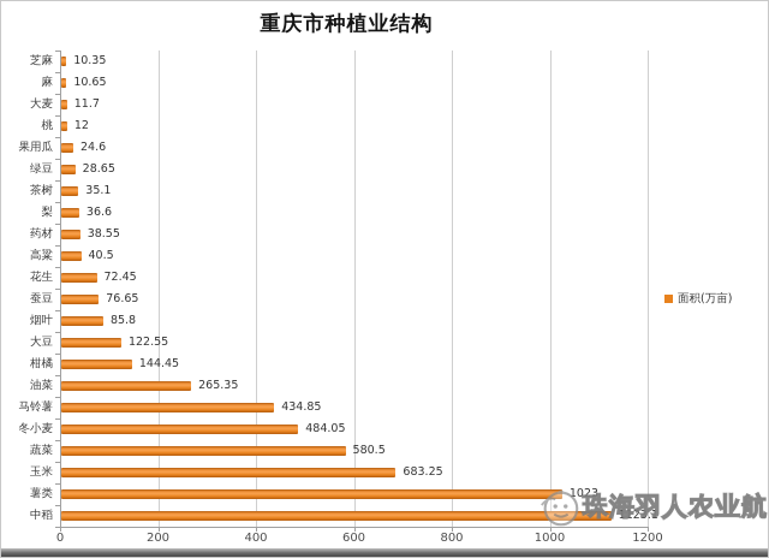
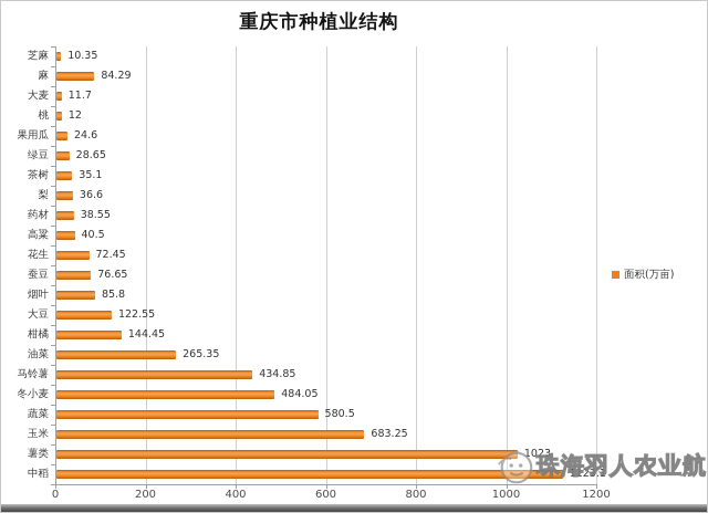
麻: 10.65 -> 84.29
